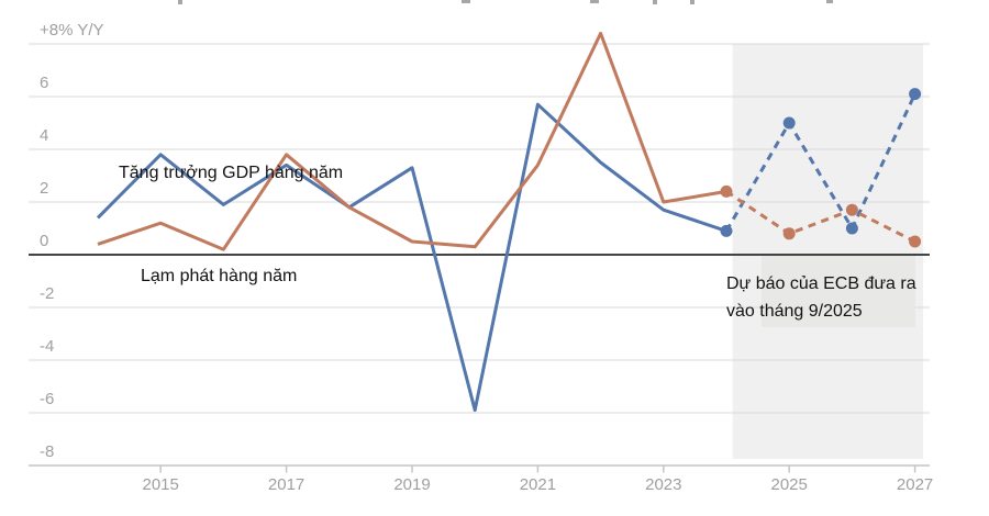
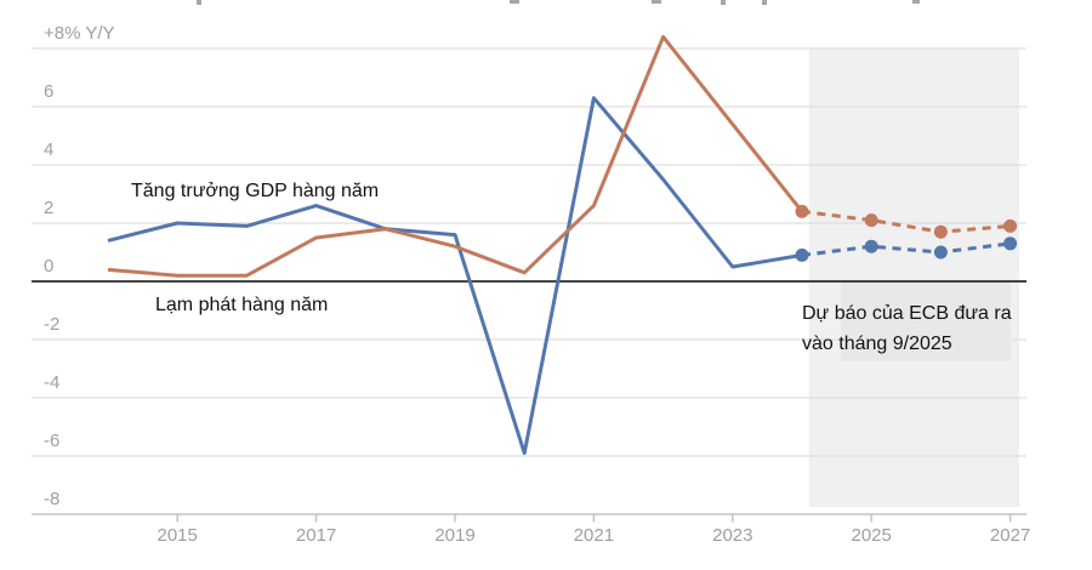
Tăng trưởng GDP hàng năm/2015: 3.8 -> 2.0
Lạm phát hàng năm/2015: 1.2 -> 0.2
Tăng trưởng GDP hàng năm/2017: 3.4 -> 2.6
Lạm phát hàng năm/2017: 3.8 -> 1.5
Tăng trưởng GDP hàng năm/2019: 3.3 -> 1.6
Lạm phát hàng năm/2019: 0.5 -> 1.2
Tăng trưởng GDP hàng năm/2021: 5.7 -> 6.3
Lạm phát hàng năm/2021: 3.4 -> 2.6
Tăng trưởng GDP hàng năm/2023: 1.7 -> 0.5
Lạm phát hàng năm/2023: 2.0 -> 5.4
Tăng trưởng GDP hàng năm/2025: 5.0 -> 1.2
Lạm phát hàng năm/2025: 0.8 -> 2.1
Tăng trưởng GDP hàng năm/2027: 6.1 -> 1.3
Lạm phát hàng năm/2027: 0.5 -> 1.9
